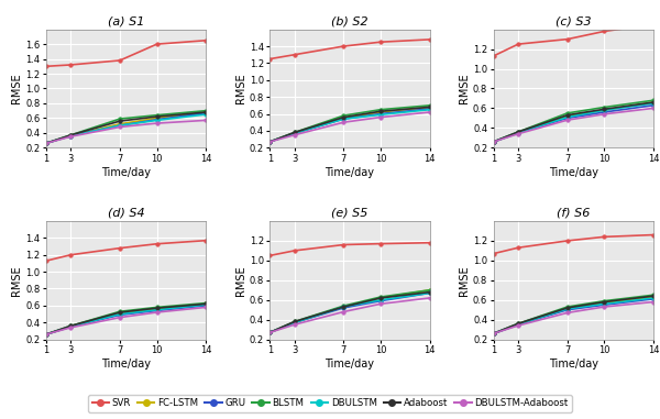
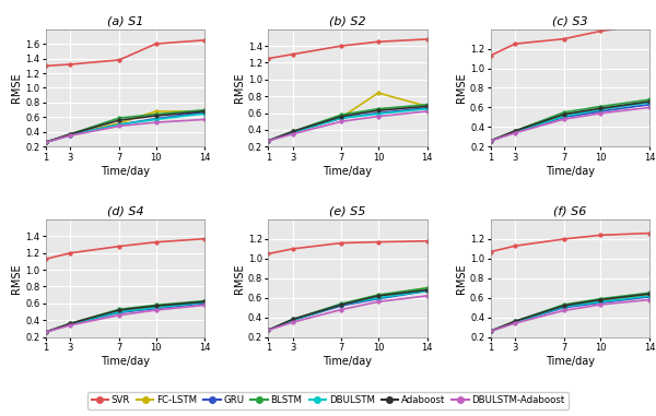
(a) S1/FC-LSTM/10: 0.60 -> 0.68
(b) S2/FC-LSTM/10: 0.62 -> 0.84
